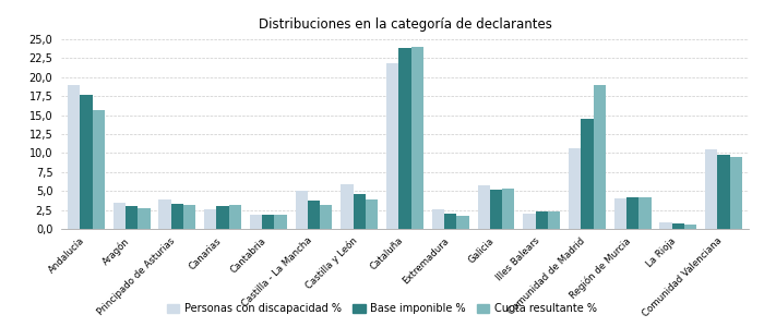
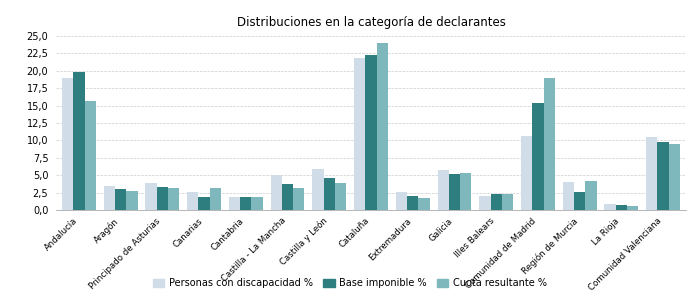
Base imponible %/Andalucía: 17,7 -> 19,8
Base imponible %/Canarias: 3,0 -> 1,8
Base imponible %/Cataluña: 23,9 -> 22,2
Base imponible %/Comunidad de Madrid: 14,5 -> 15,4
Base imponible %/Región de Murcia: 4,1 -> 2,6
